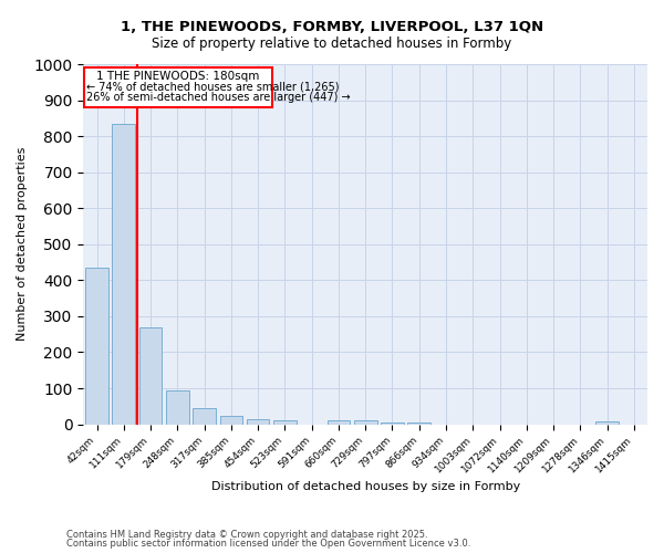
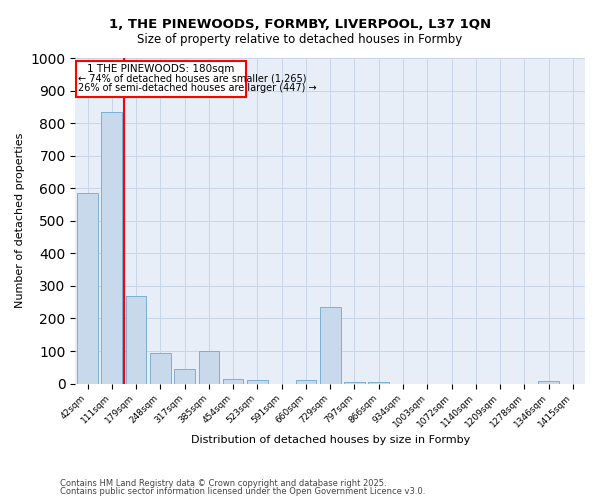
42sqm: 435 -> 585
385sqm: 22 -> 100
729sqm: 10 -> 235
